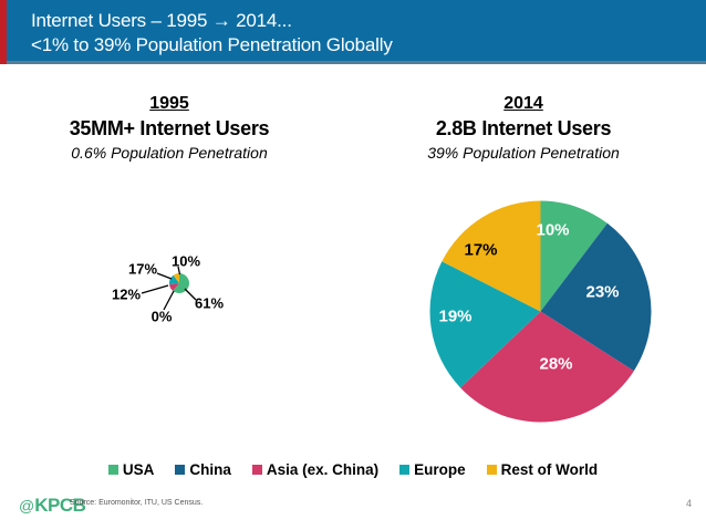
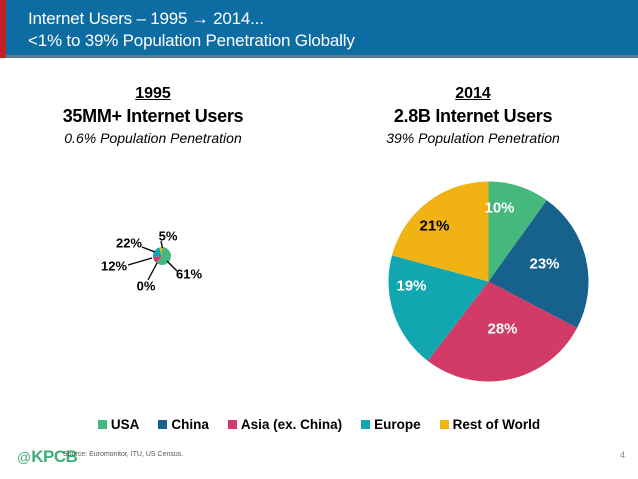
1995/Europe: 17% -> 22%
1995/Rest of World: 10% -> 5%
2014/Rest of World: 17% -> 21%
